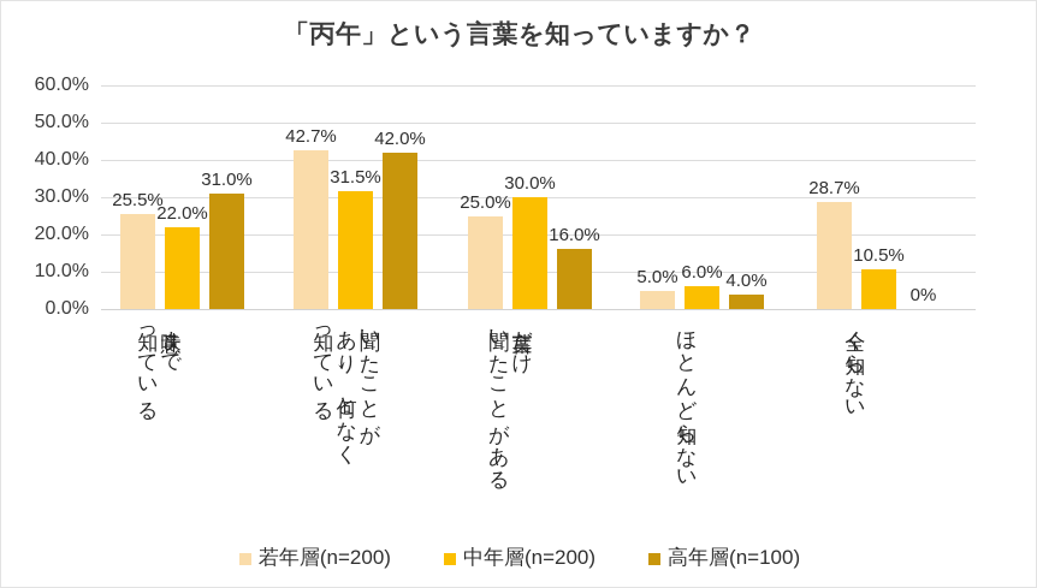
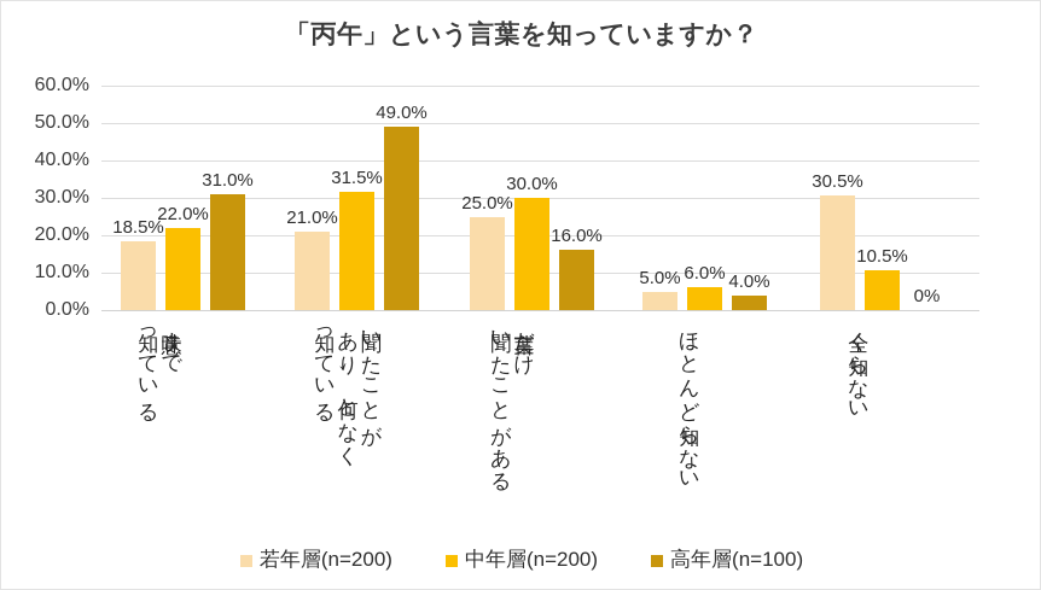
若年層(n=200)/意味まで知っている: 25.5% -> 18.5%
若年層(n=200)/聞いたことがあり、何となく知っている: 42.7% -> 21.0%
高年層(n=100)/聞いたことがあり、何となく知っている: 42.0% -> 49.0%
若年層(n=200)/全く知らない: 28.7% -> 30.5%
